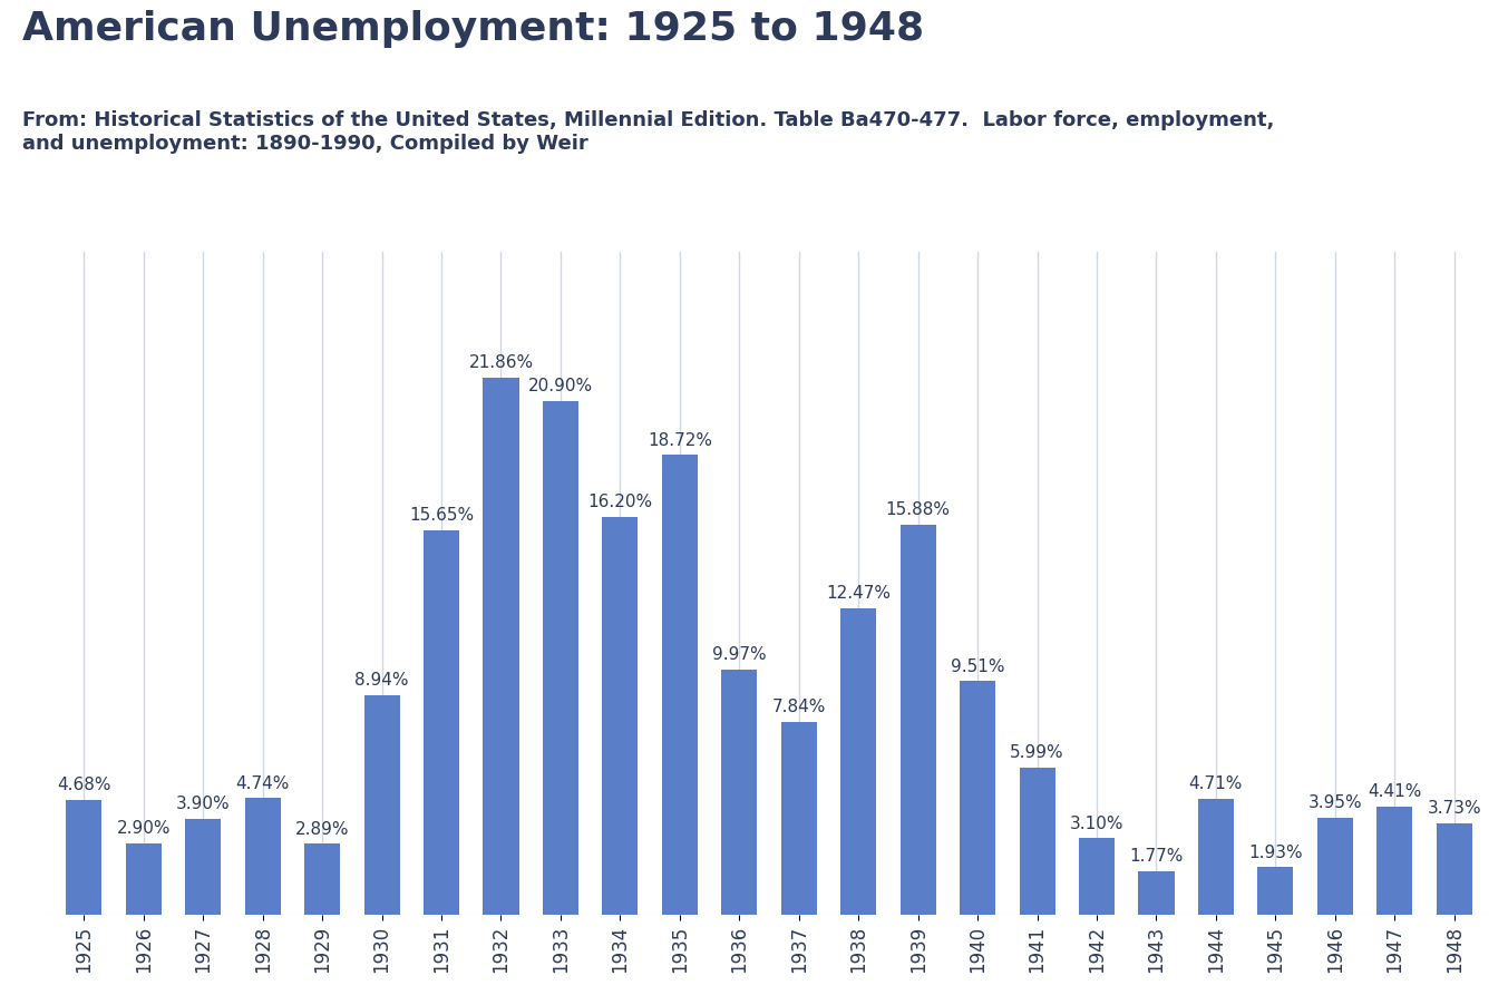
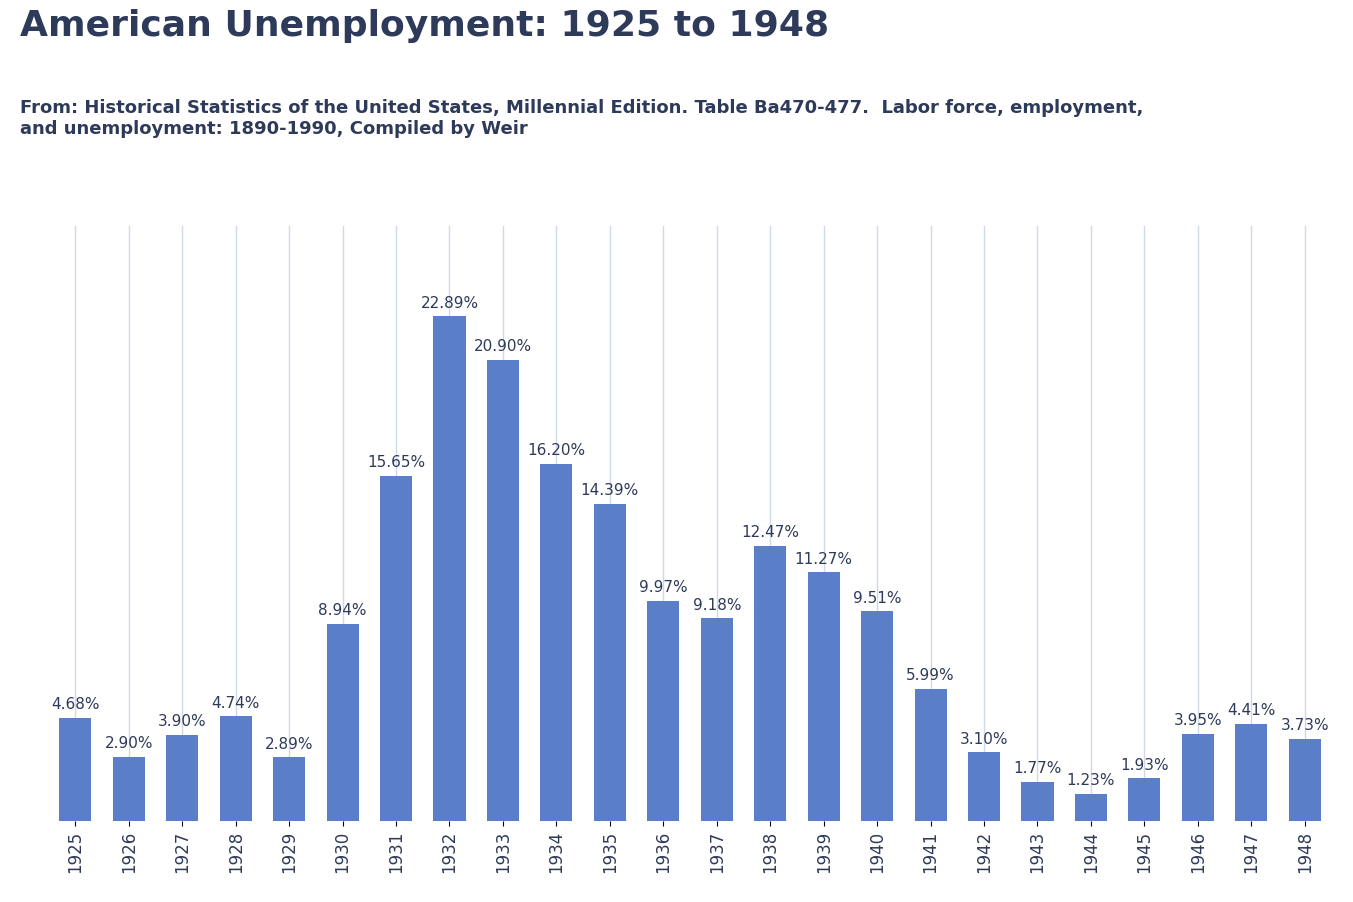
1932: 21.86% -> 22.89%
1935: 18.72% -> 14.39%
1937: 7.84% -> 9.18%
1939: 15.88% -> 11.27%
1944: 4.71% -> 1.23%
